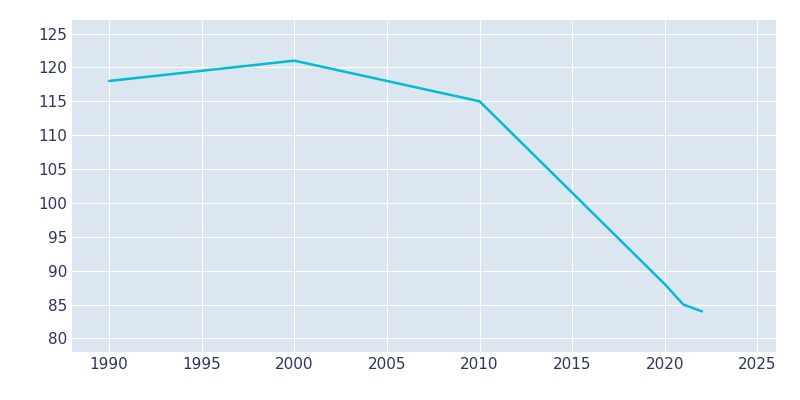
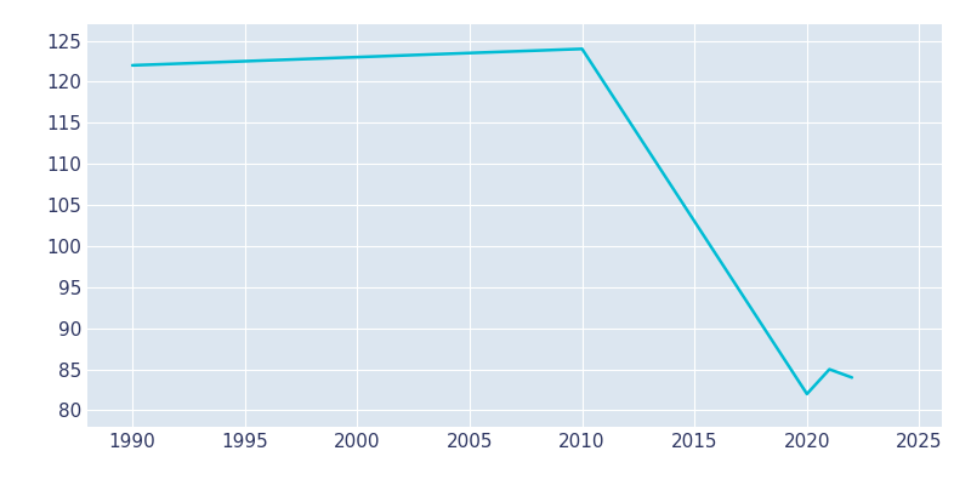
1990: 118 -> 122
2000: 121 -> 123
2010: 115 -> 124
2020: 88 -> 82
